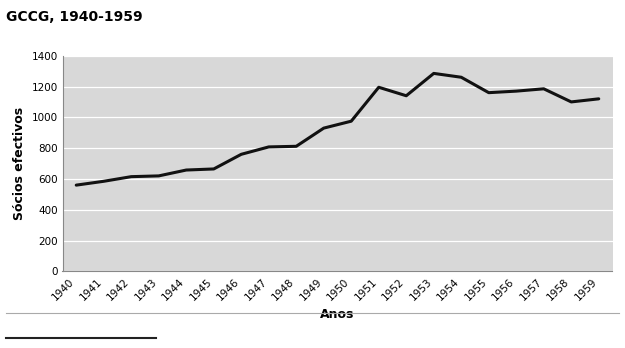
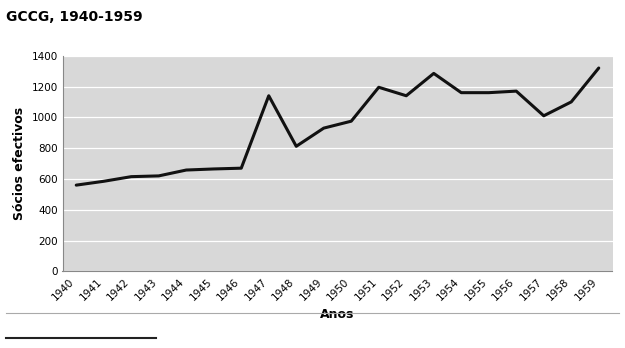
1946: 760 -> 670
1947: 810 -> 1140
1954: 1260 -> 1160
1957: 1180 -> 1010
1959: 1120 -> 1320
